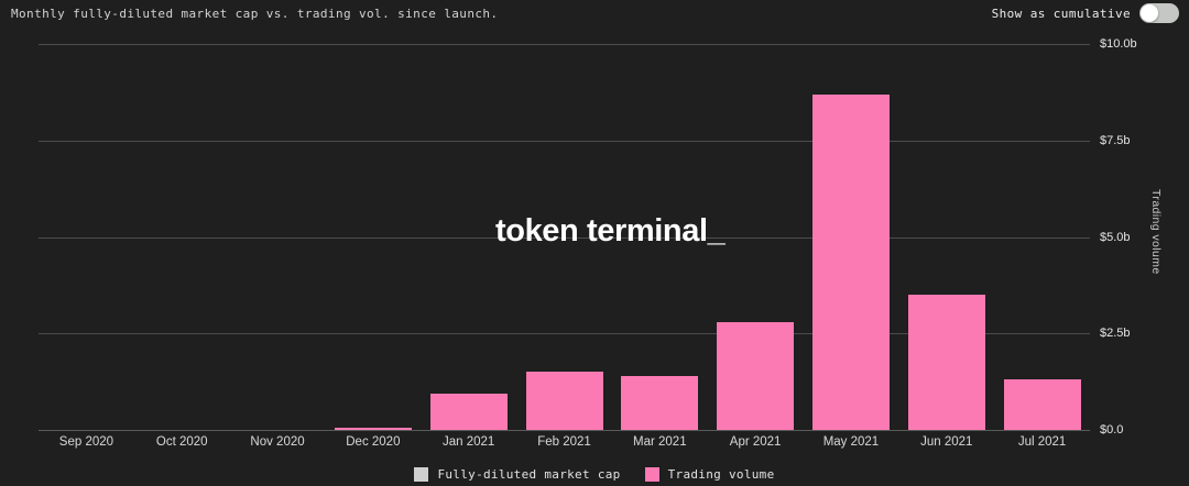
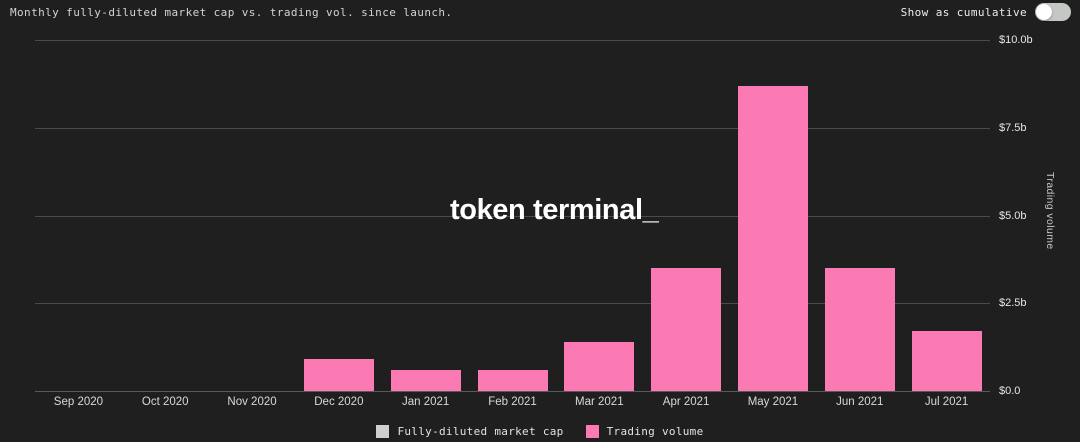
Trading volume/Dec 2020: $0.1b -> $0.9b
Trading volume/Jan 2021: $0.9b -> $0.6b
Trading volume/Feb 2021: $1.5b -> $0.6b
Trading volume/Apr 2021: $2.8b -> $3.5b
Trading volume/Jul 2021: $1.3b -> $1.7b
